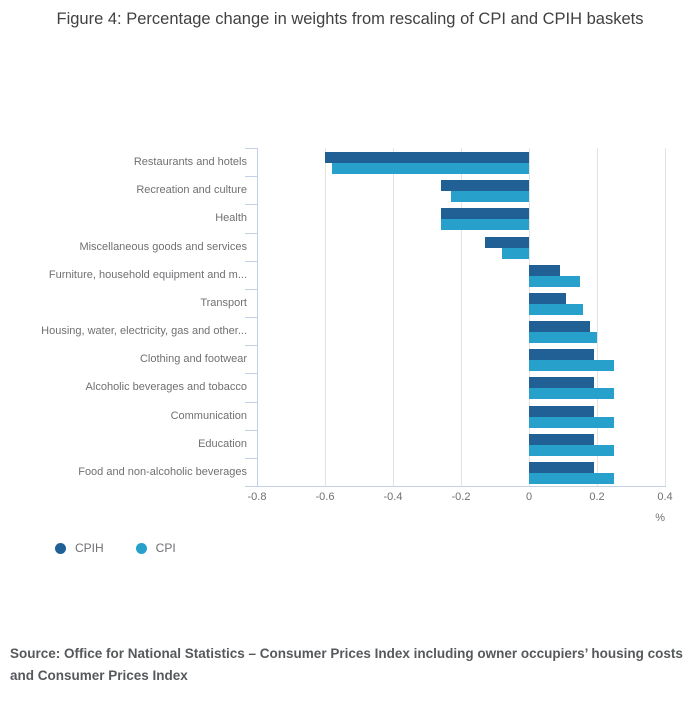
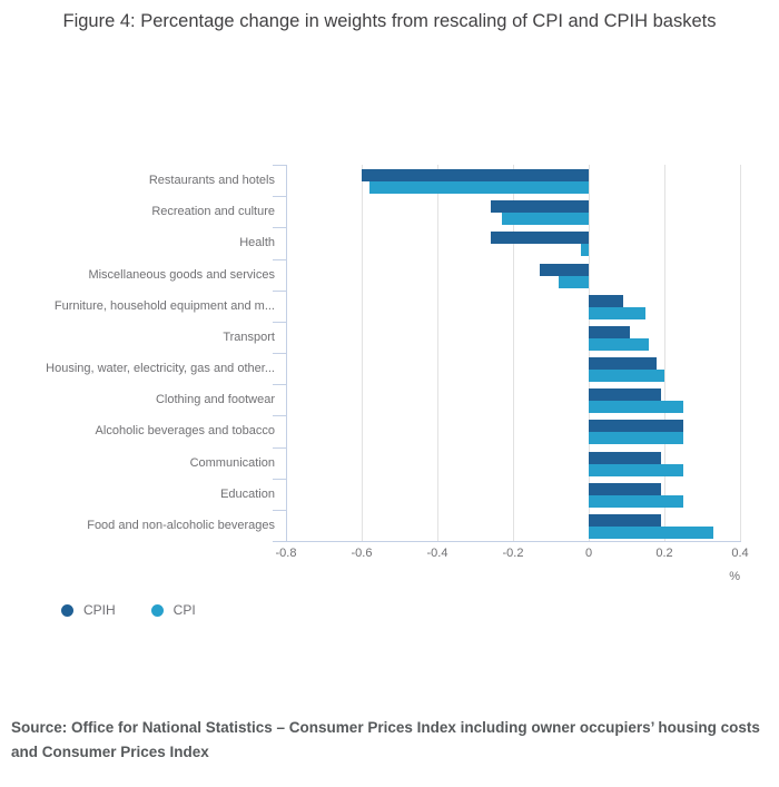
CPI/Health: -0.26 -> -0.02
CPIH/Alcoholic beverages and tobacco: 0.19 -> 0.25
CPI/Food and non-alcoholic beverages: 0.25 -> 0.33
